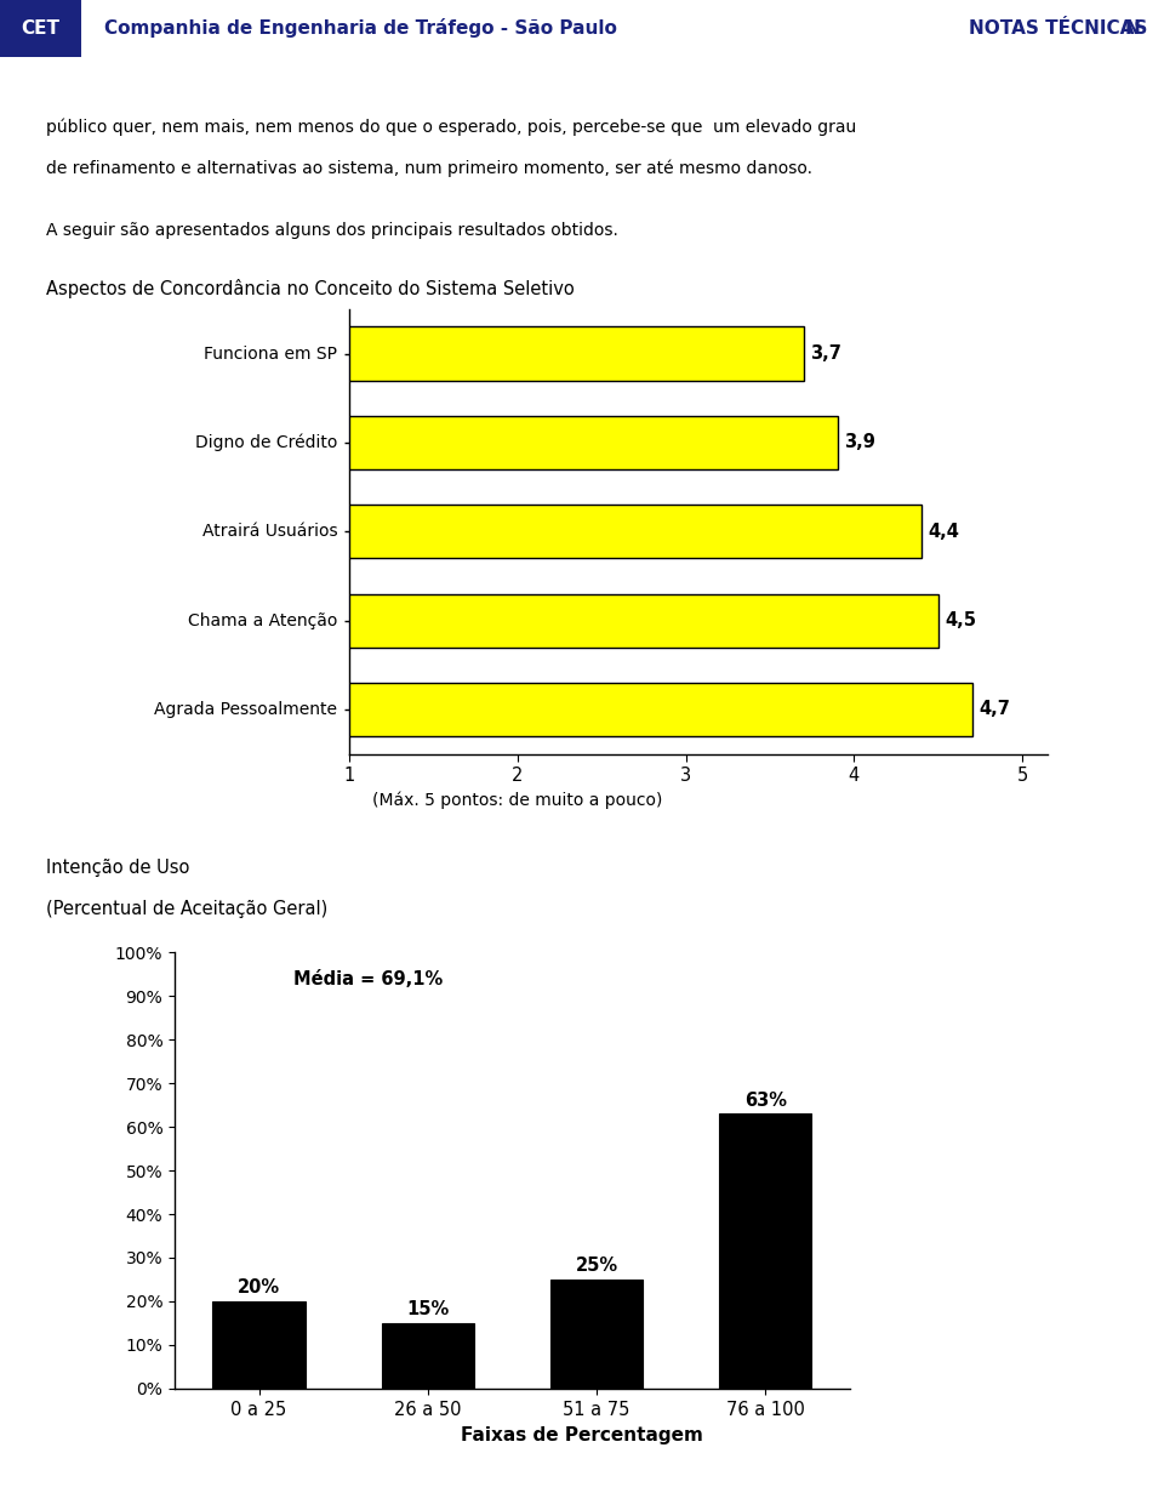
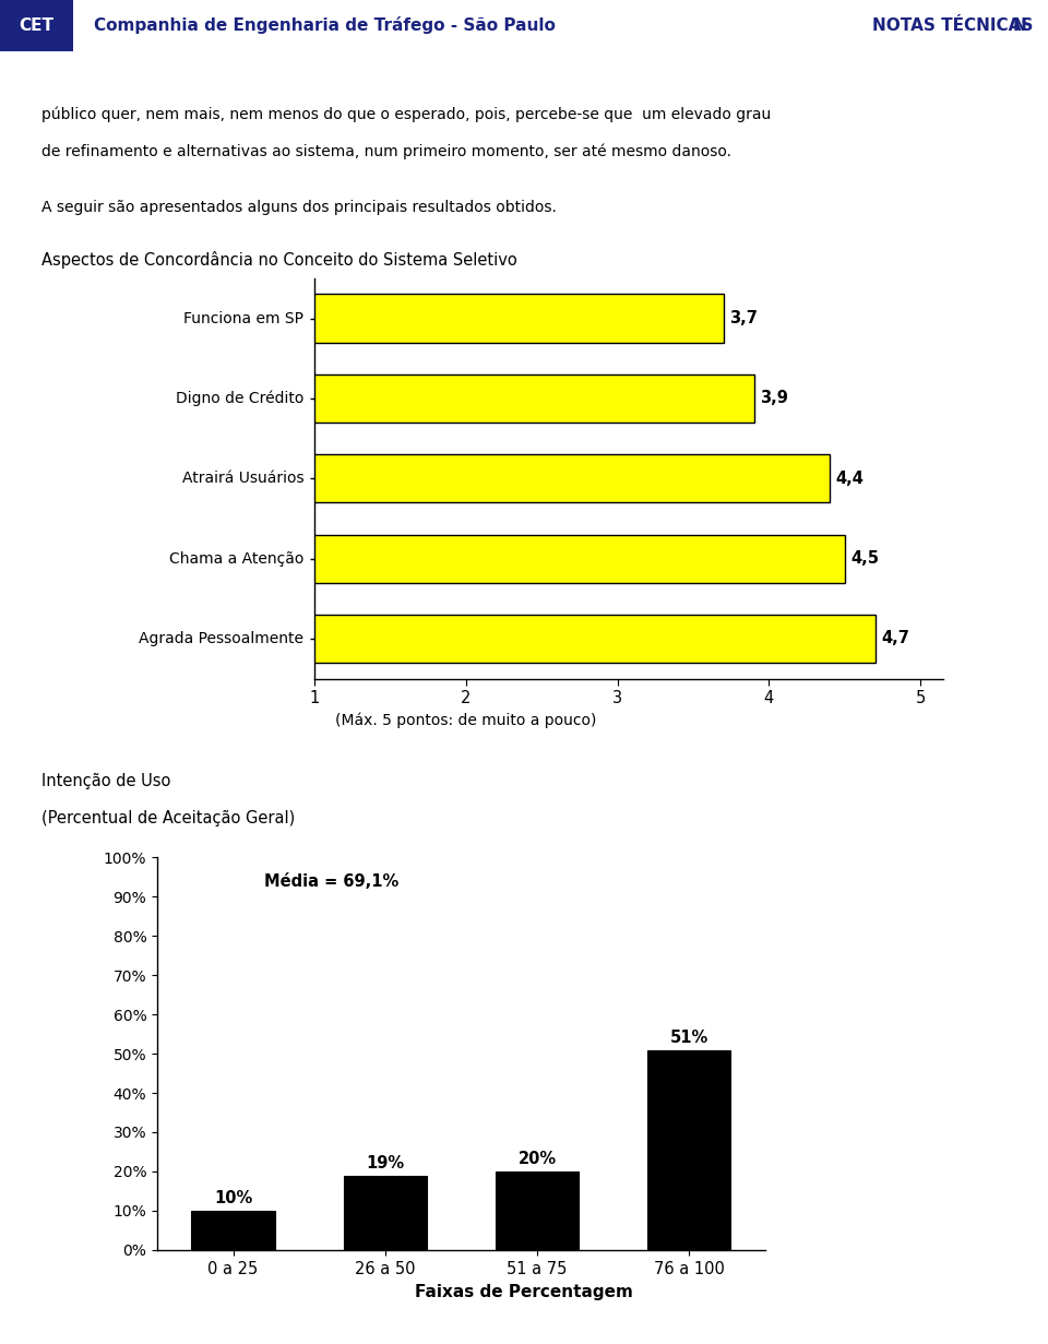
0 a 25: 20% -> 10%
26 a 50: 15% -> 19%
51 a 75: 25% -> 20%
76 a 100: 63% -> 51%
